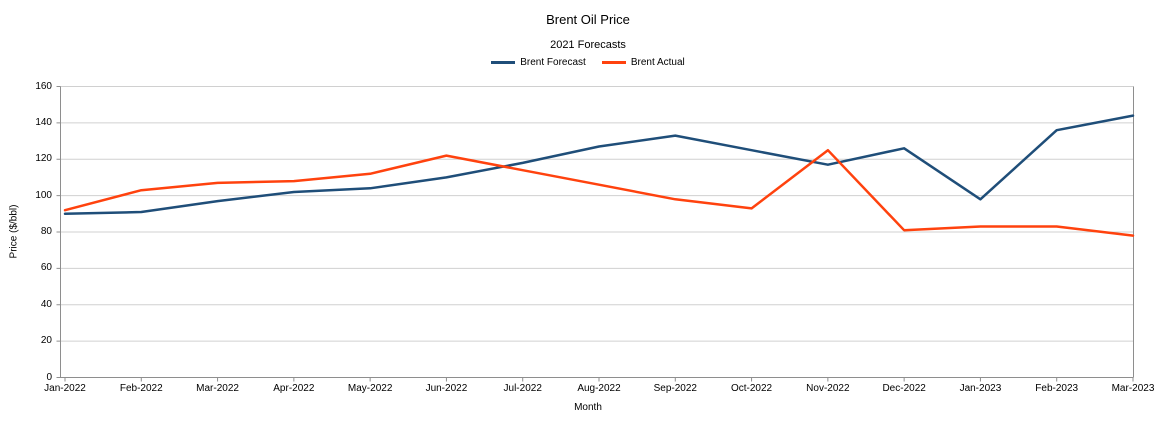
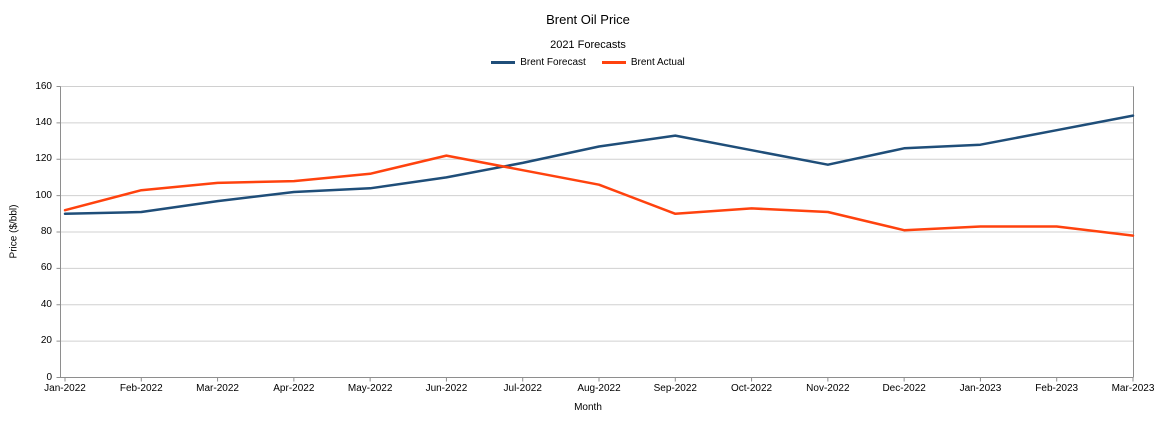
Brent Actual/Sep-2022: 98 -> 90
Brent Actual/Nov-2022: 125 -> 91
Brent Forecast/Jan-2023: 98 -> 128
